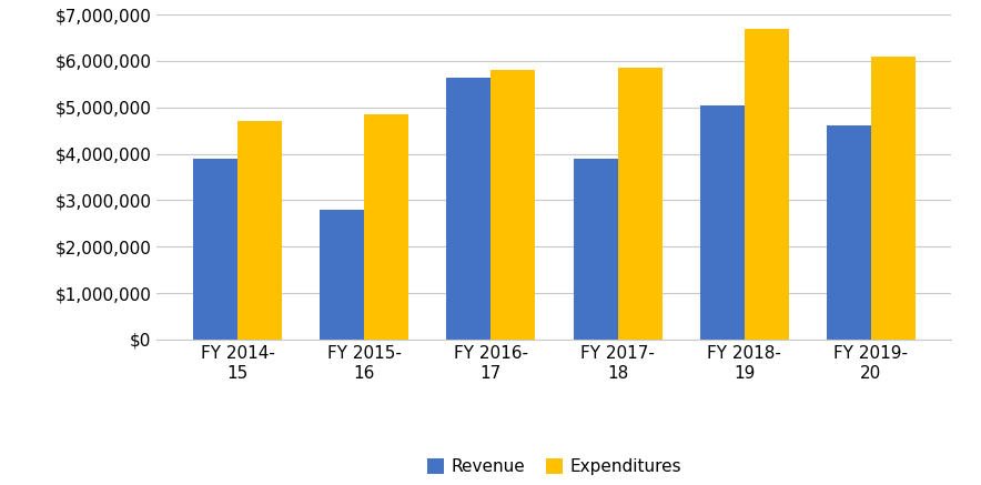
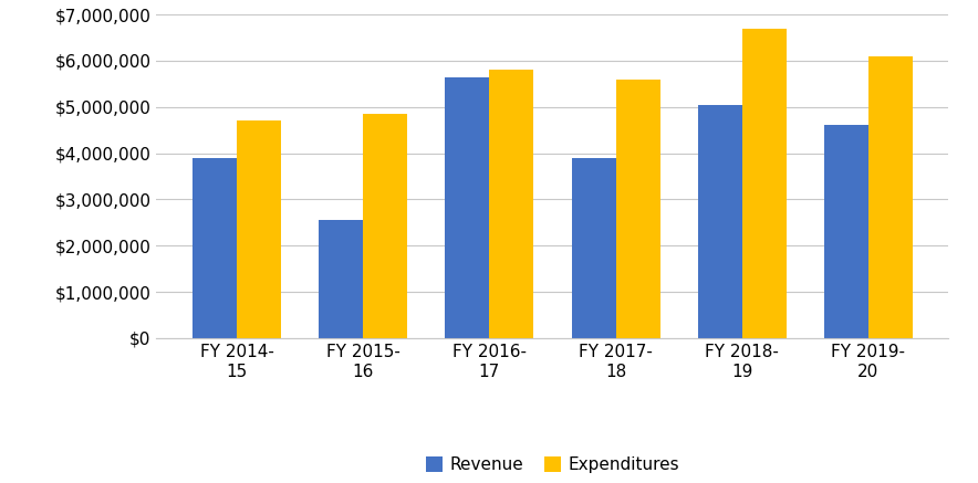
Revenue/FY 2015- 16: $2,800,000 -> $2,550,000
Expenditures/FY 2017- 18: $5,850,000 -> $5,600,000
